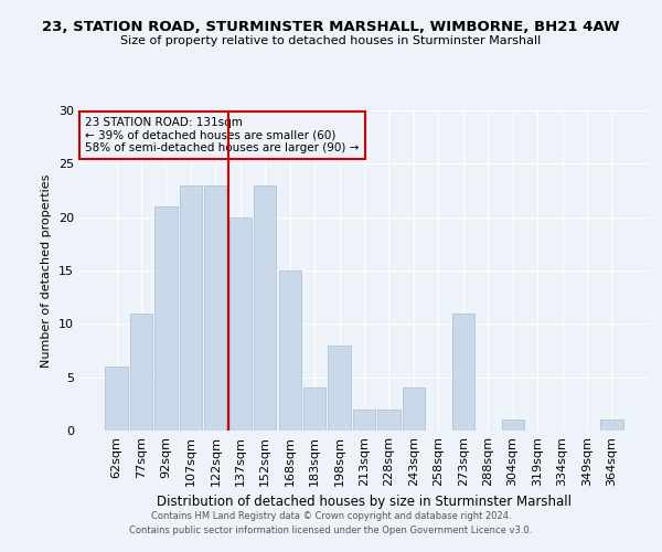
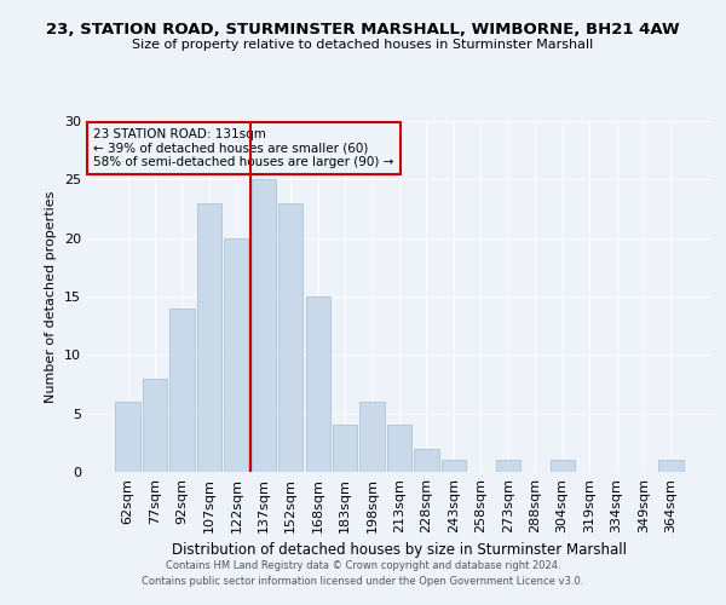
77sqm: 11 -> 8
92sqm: 21 -> 14
122sqm: 23 -> 20
137sqm: 20 -> 25
198sqm: 8 -> 6
213sqm: 2 -> 4
243sqm: 4 -> 1
273sqm: 11 -> 1
